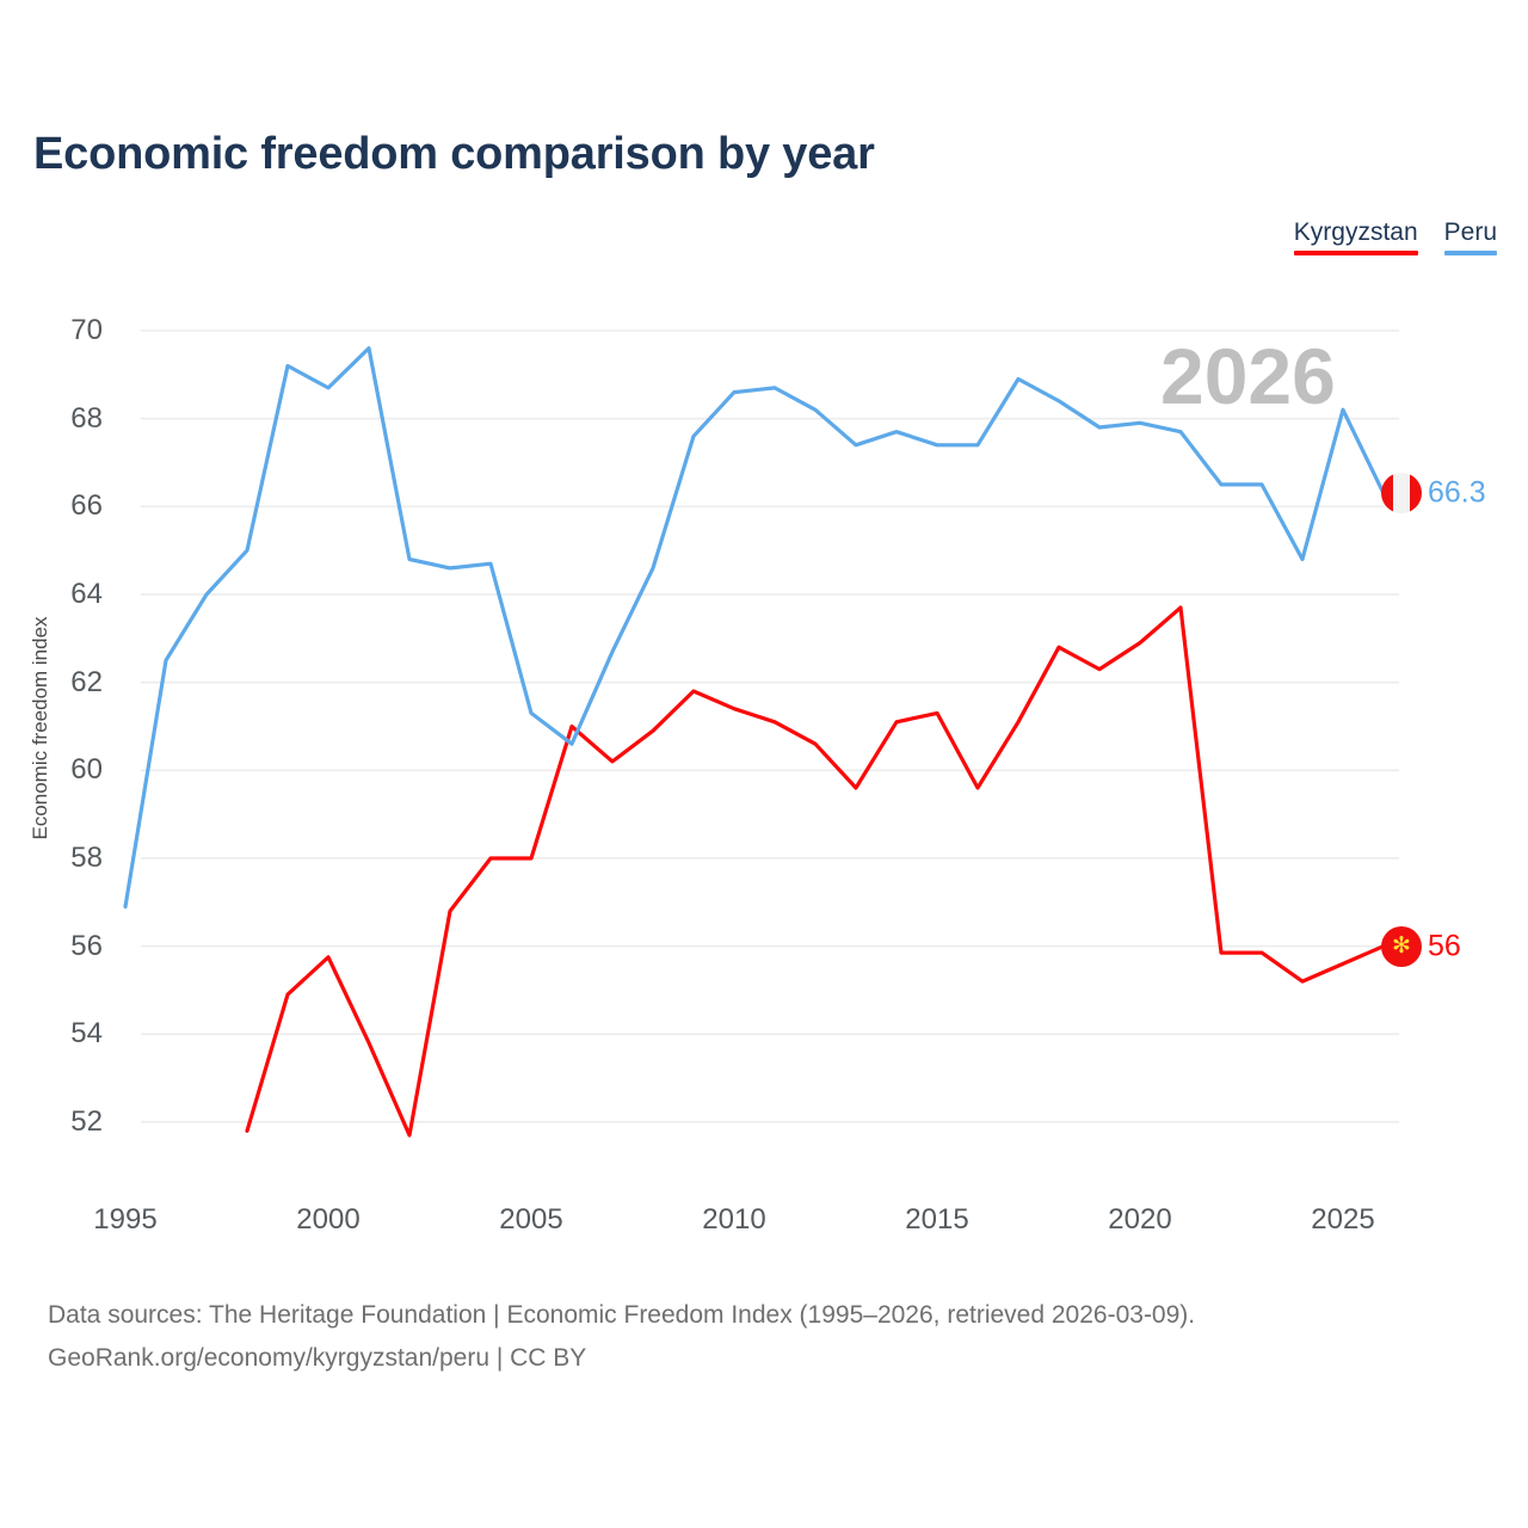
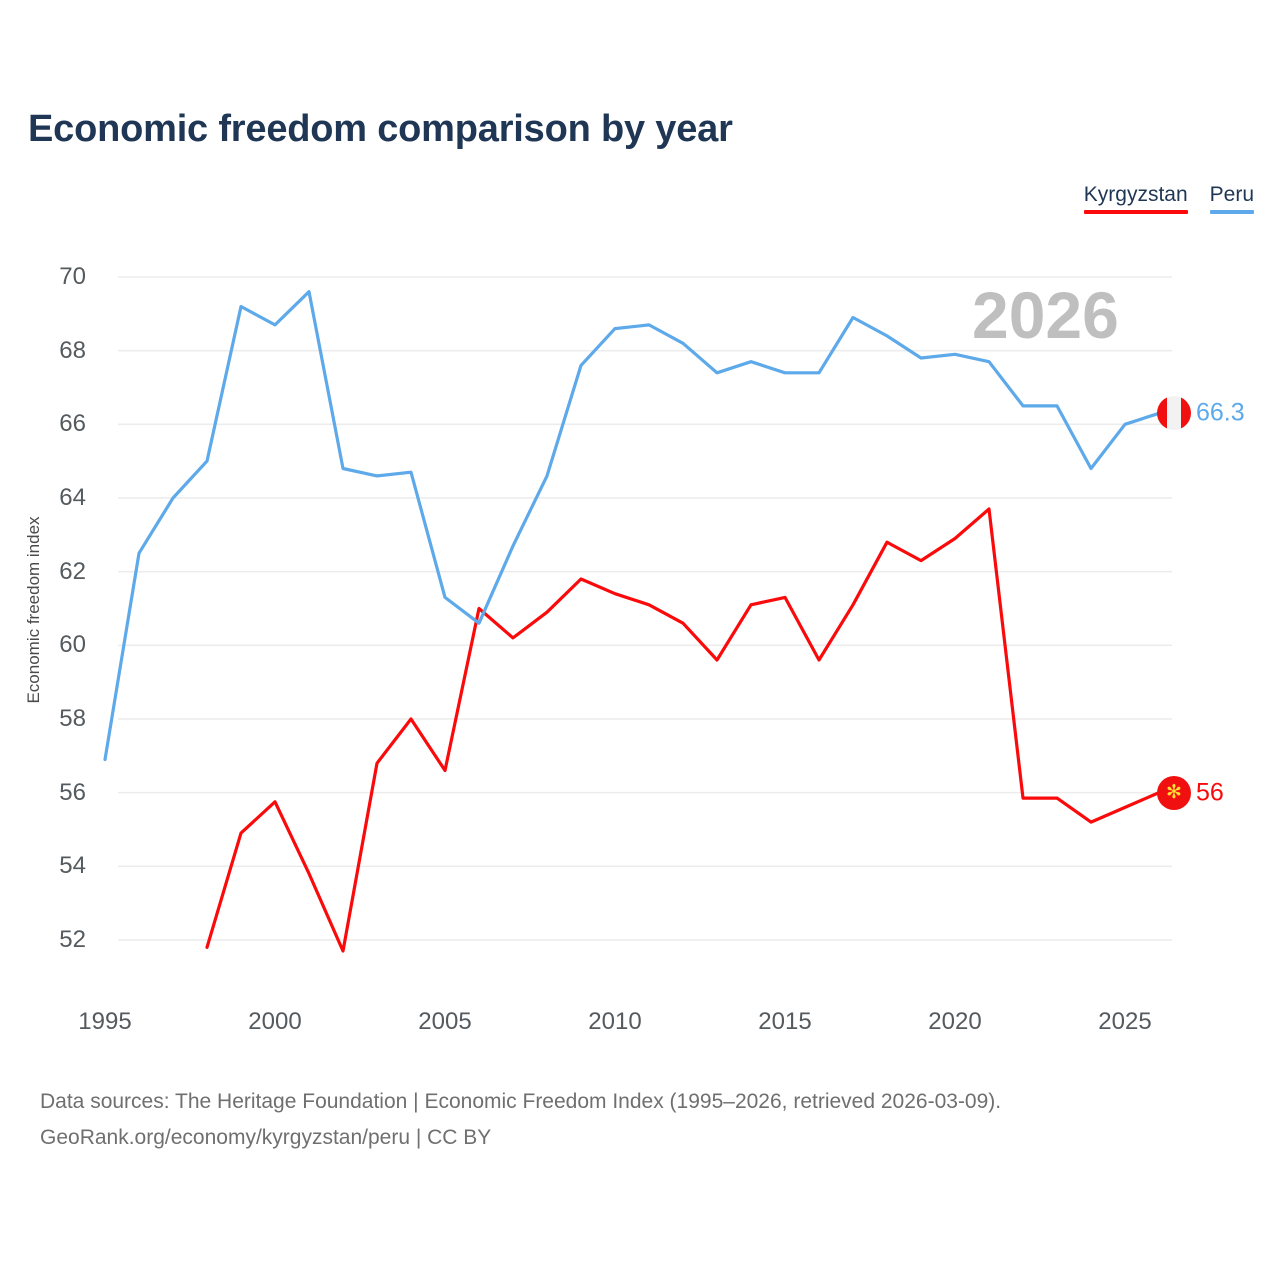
Kyrgyzstan/2005: 58.0 -> 56.6
Peru/2025: 68.2 -> 66.0
